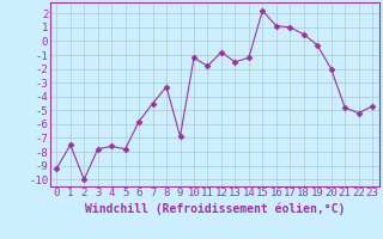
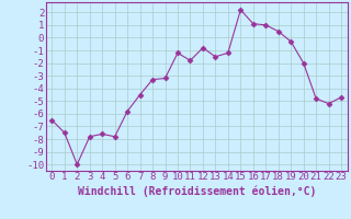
0: -9.2 -> -6.5
9: -6.9 -> -3.2
